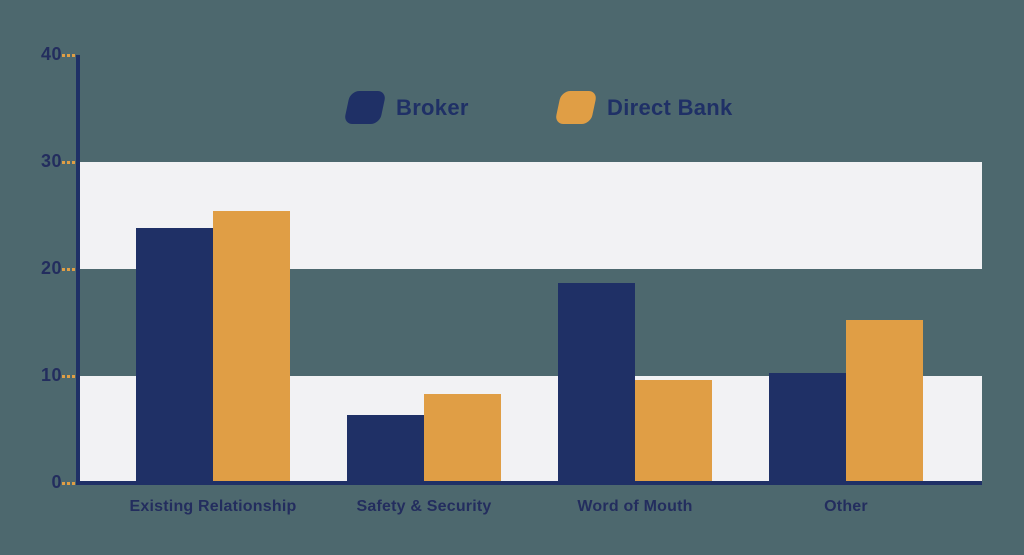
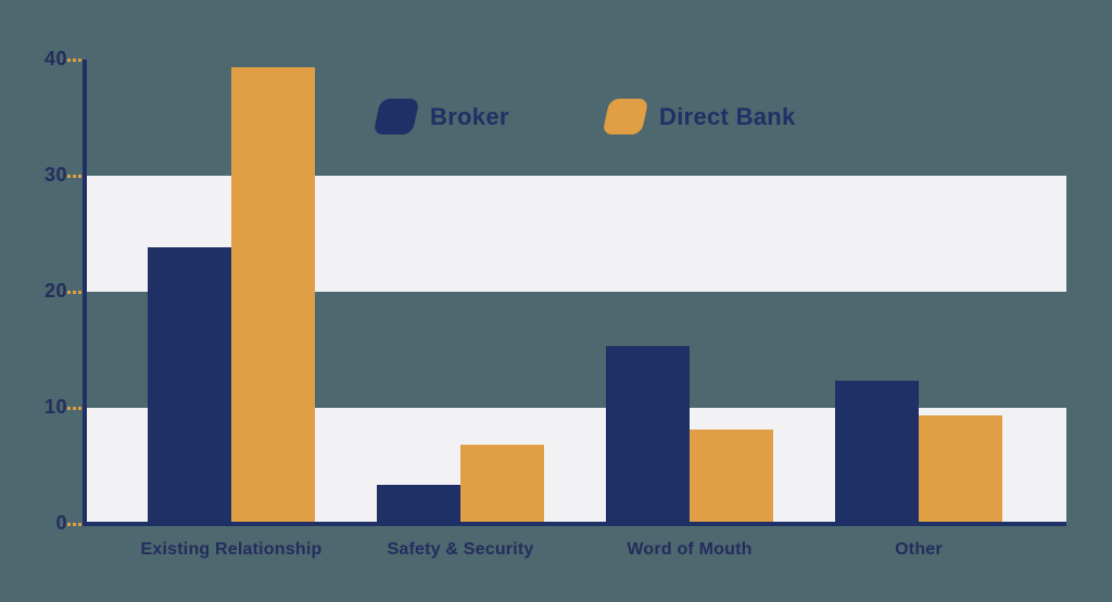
Direct Bank/Existing Relationship: 25.4 -> 39.3
Broker/Safety & Security: 6.4 -> 3.4
Direct Bank/Safety & Security: 8.3 -> 6.8
Broker/Word of Mouth: 18.7 -> 15.3
Direct Bank/Word of Mouth: 9.6 -> 8.1
Broker/Other: 10.3 -> 12.3
Direct Bank/Other: 15.2 -> 9.3
